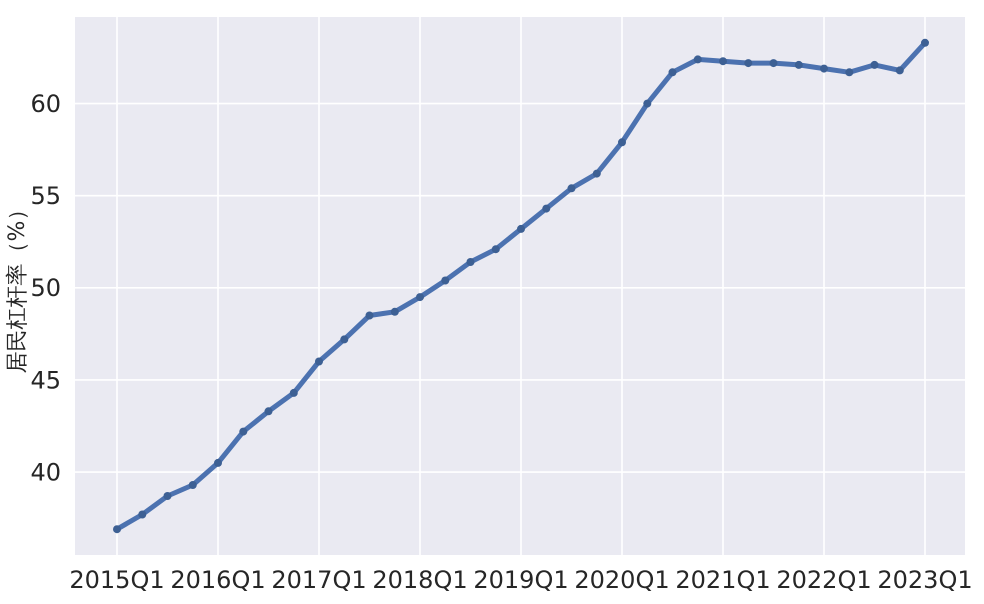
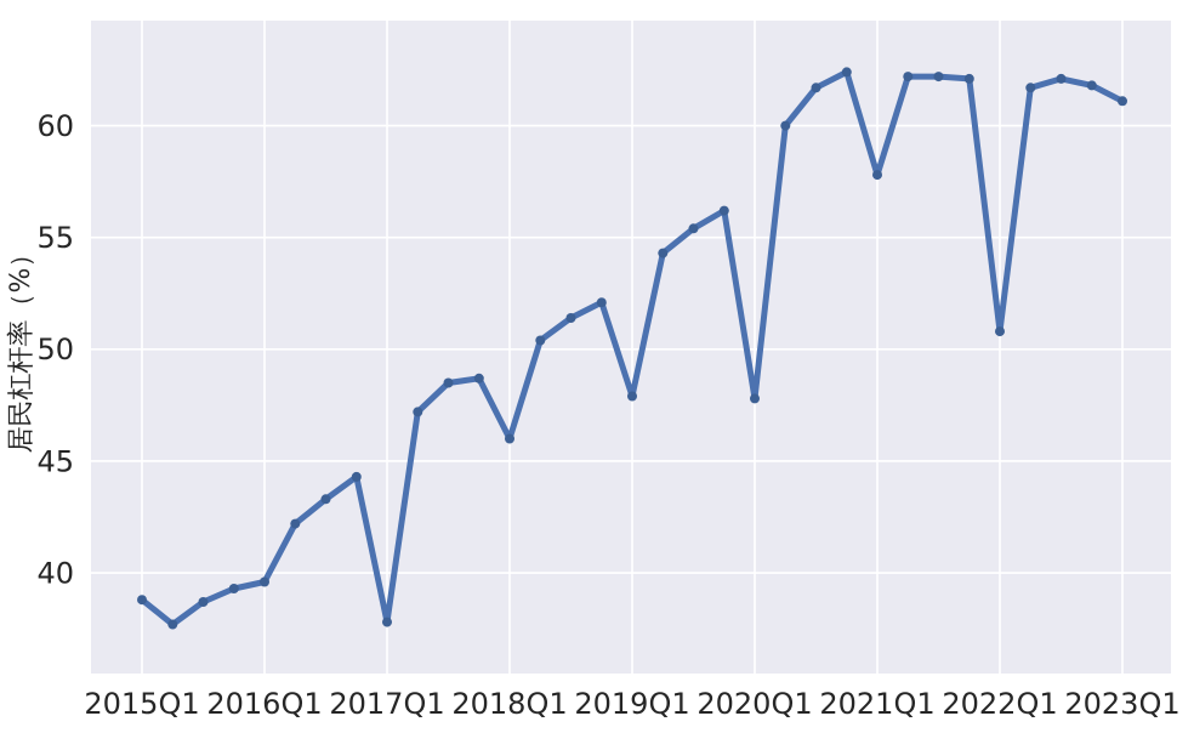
2015Q1: 36.9 -> 38.8
2016Q1: 40.5 -> 39.6
2017Q1: 46.0 -> 37.8
2018Q1: 49.5 -> 46.0
2019Q1: 53.2 -> 47.9
2020Q1: 57.9 -> 47.8
2021Q1: 62.3 -> 57.8
2022Q1: 61.9 -> 50.8
2023Q1: 63.3 -> 61.1
